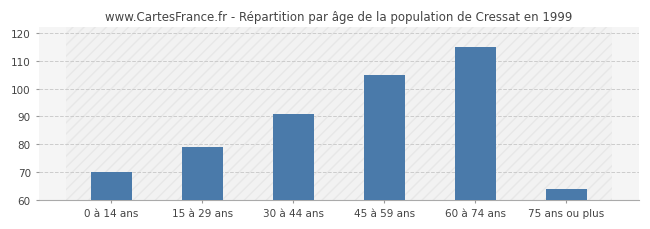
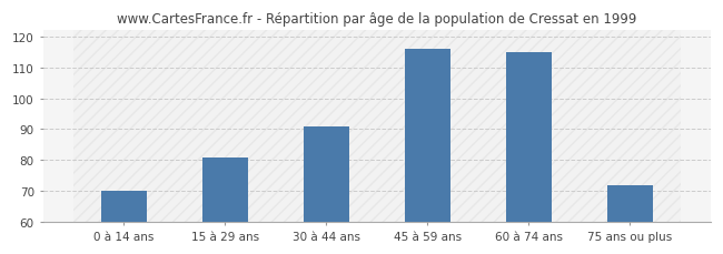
15 à 29 ans: 79 -> 81
45 à 59 ans: 105 -> 116
75 ans ou plus: 64 -> 72
